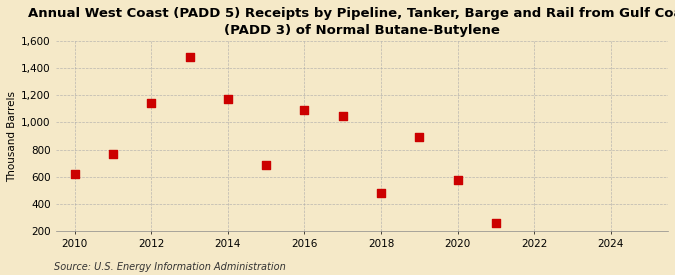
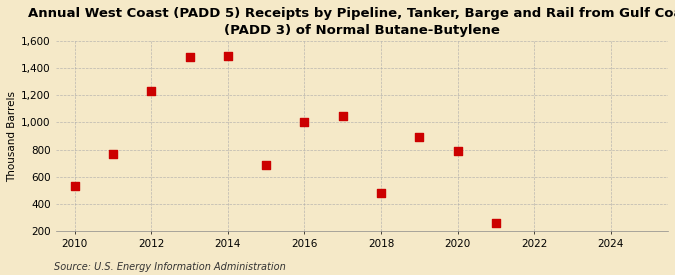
2010: 620 -> 530
2012: 1,140 -> 1,230
2014: 1,170 -> 1,490
2016: 1,090 -> 1,000
2020: 580 -> 790
